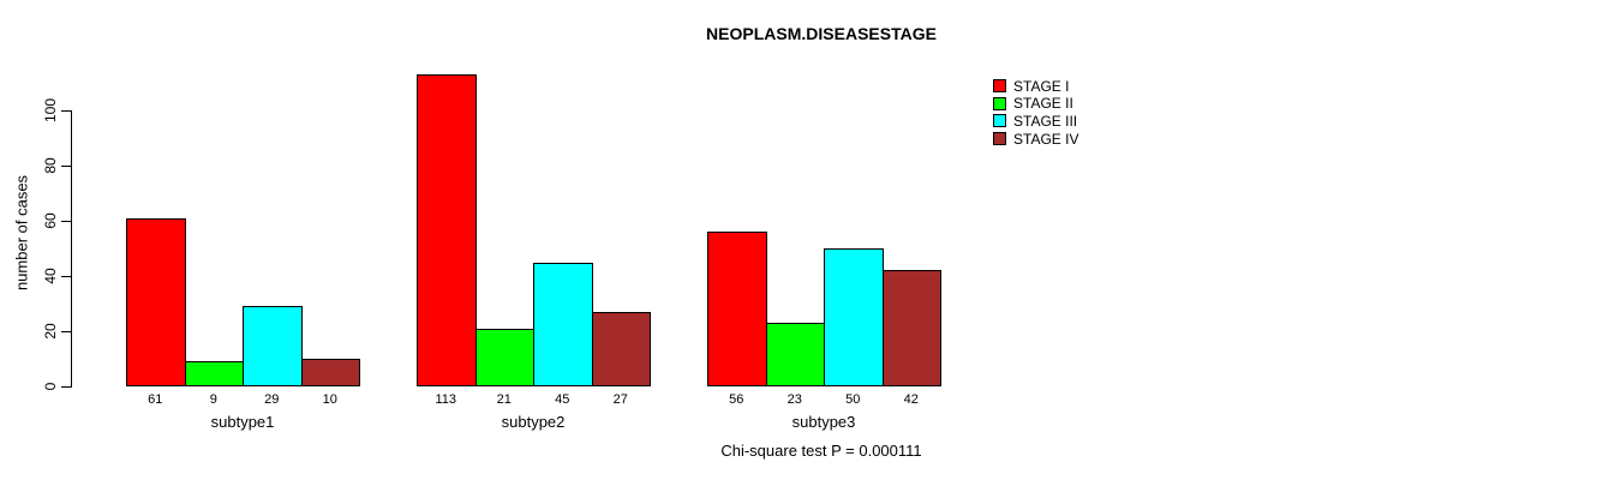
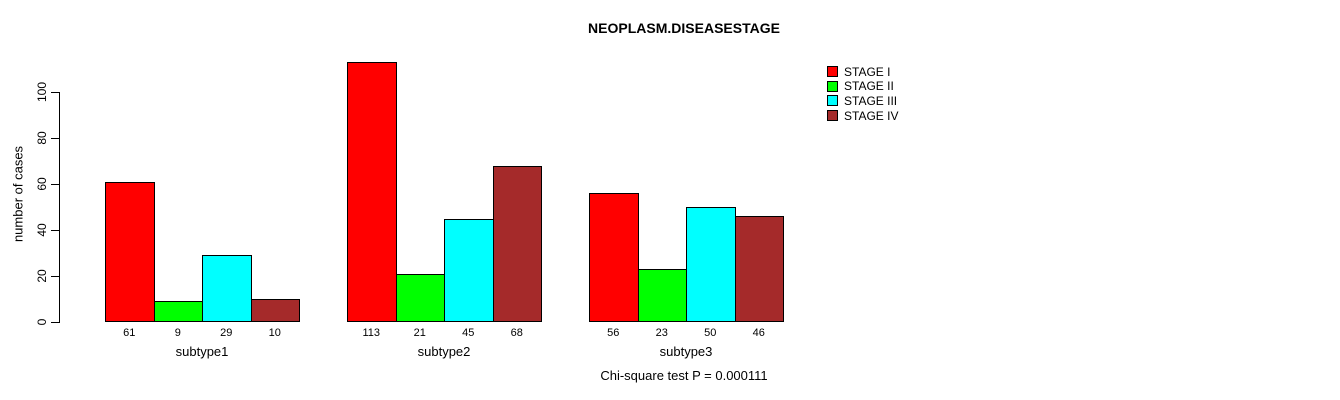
STAGE IV/subtype2: 27 -> 68
STAGE IV/subtype3: 42 -> 46
